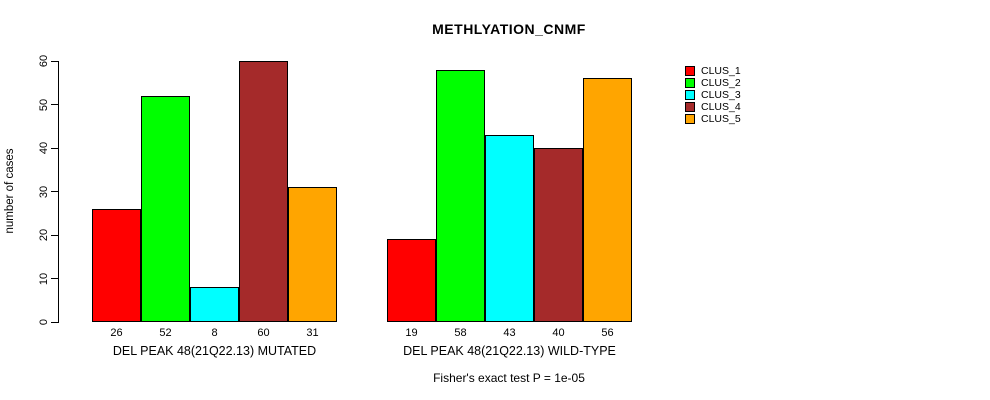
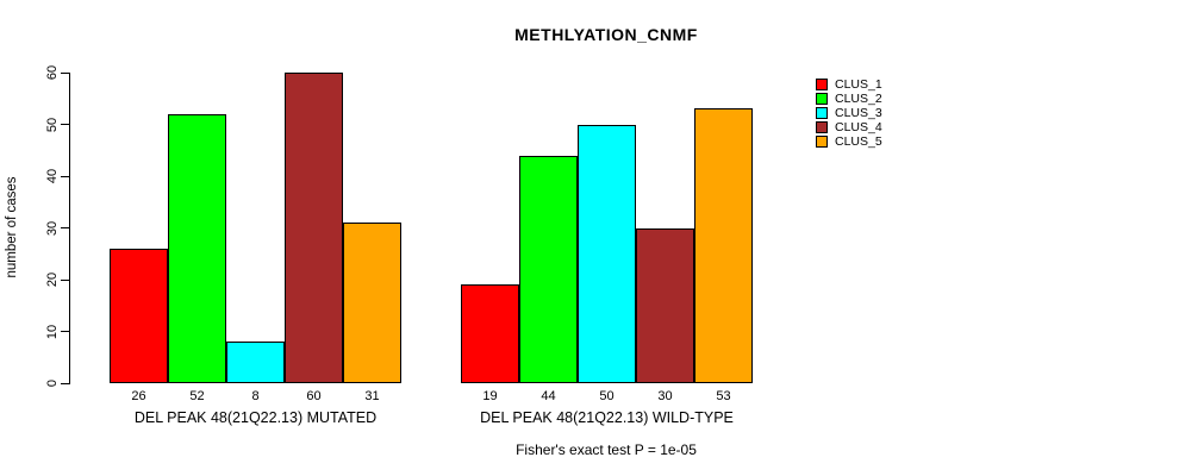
CLUS_2/DEL PEAK 48(21Q22.13) WILD-TYPE: 58 -> 44
CLUS_3/DEL PEAK 48(21Q22.13) WILD-TYPE: 43 -> 50
CLUS_4/DEL PEAK 48(21Q22.13) WILD-TYPE: 40 -> 30
CLUS_5/DEL PEAK 48(21Q22.13) WILD-TYPE: 56 -> 53
